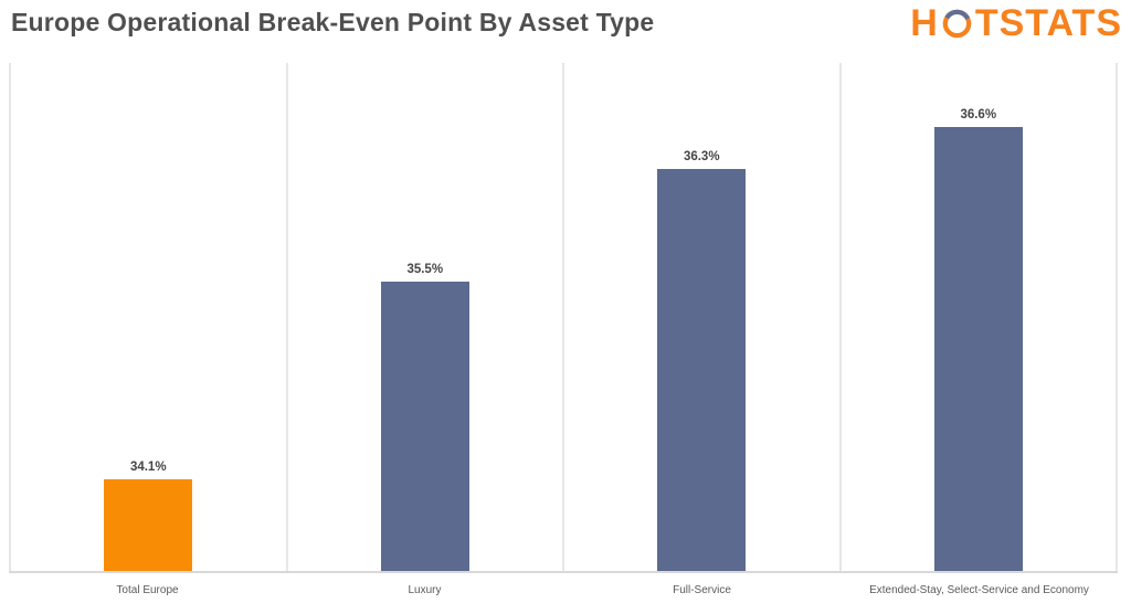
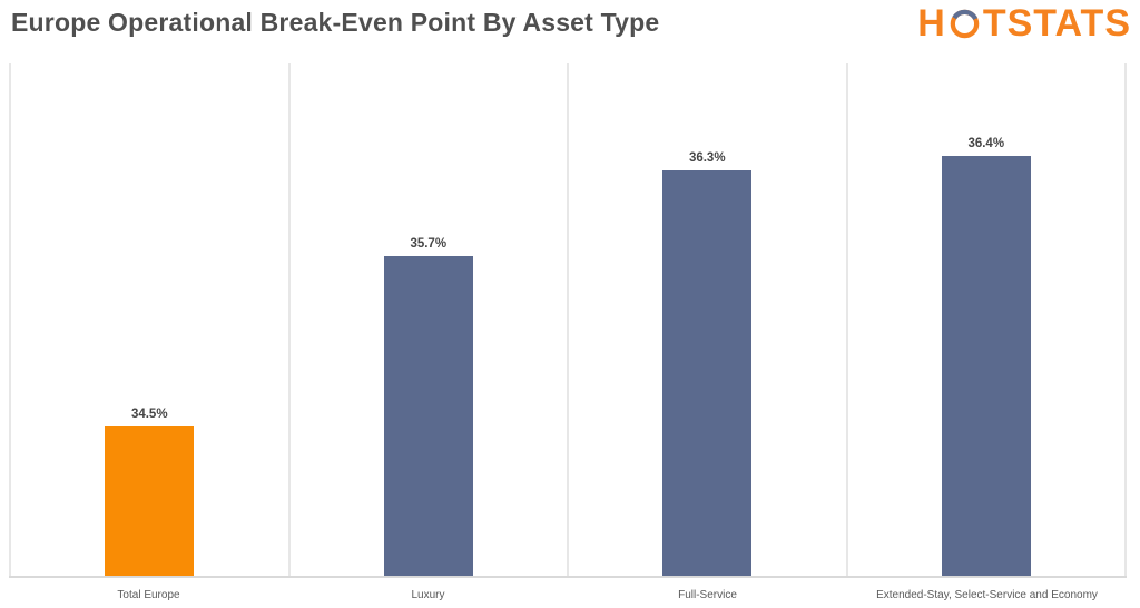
Total Europe: 34.1% -> 34.5%
Luxury: 35.5% -> 35.7%
Extended-Stay, Select-Service and Economy: 36.6% -> 36.4%
